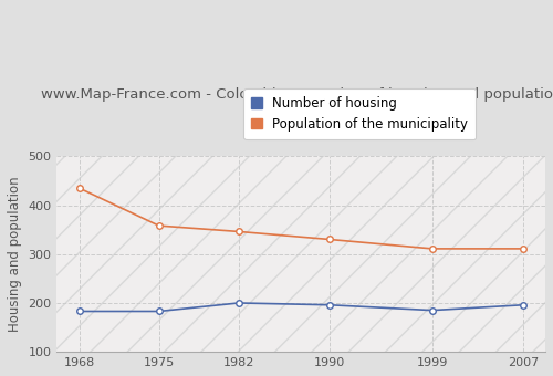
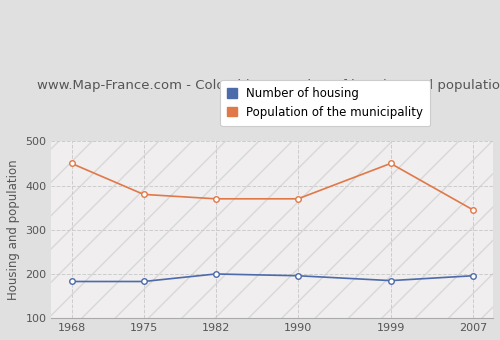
Population of the municipality/1968: 435 -> 450
Population of the municipality/1975: 358 -> 380
Population of the municipality/1982: 346 -> 370
Population of the municipality/1990: 330 -> 370
Population of the municipality/1999: 311 -> 450
Population of the municipality/2007: 311 -> 345
